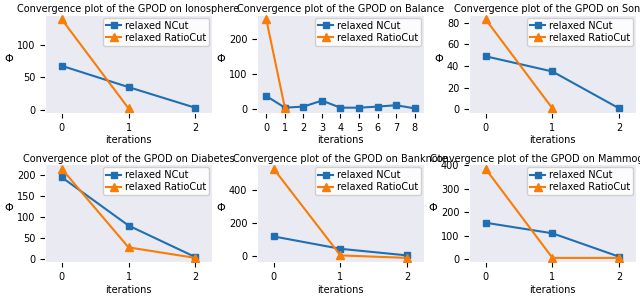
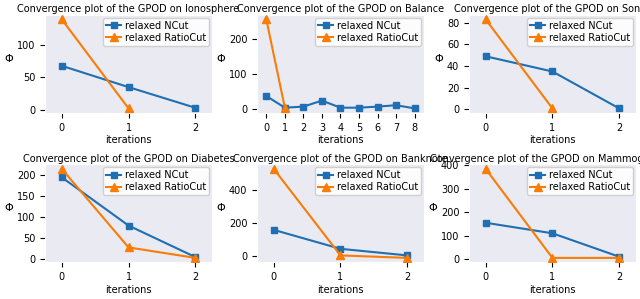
Convergence plot of the GPOD on Banknote/relaxed NCut/0: 120 -> 160
